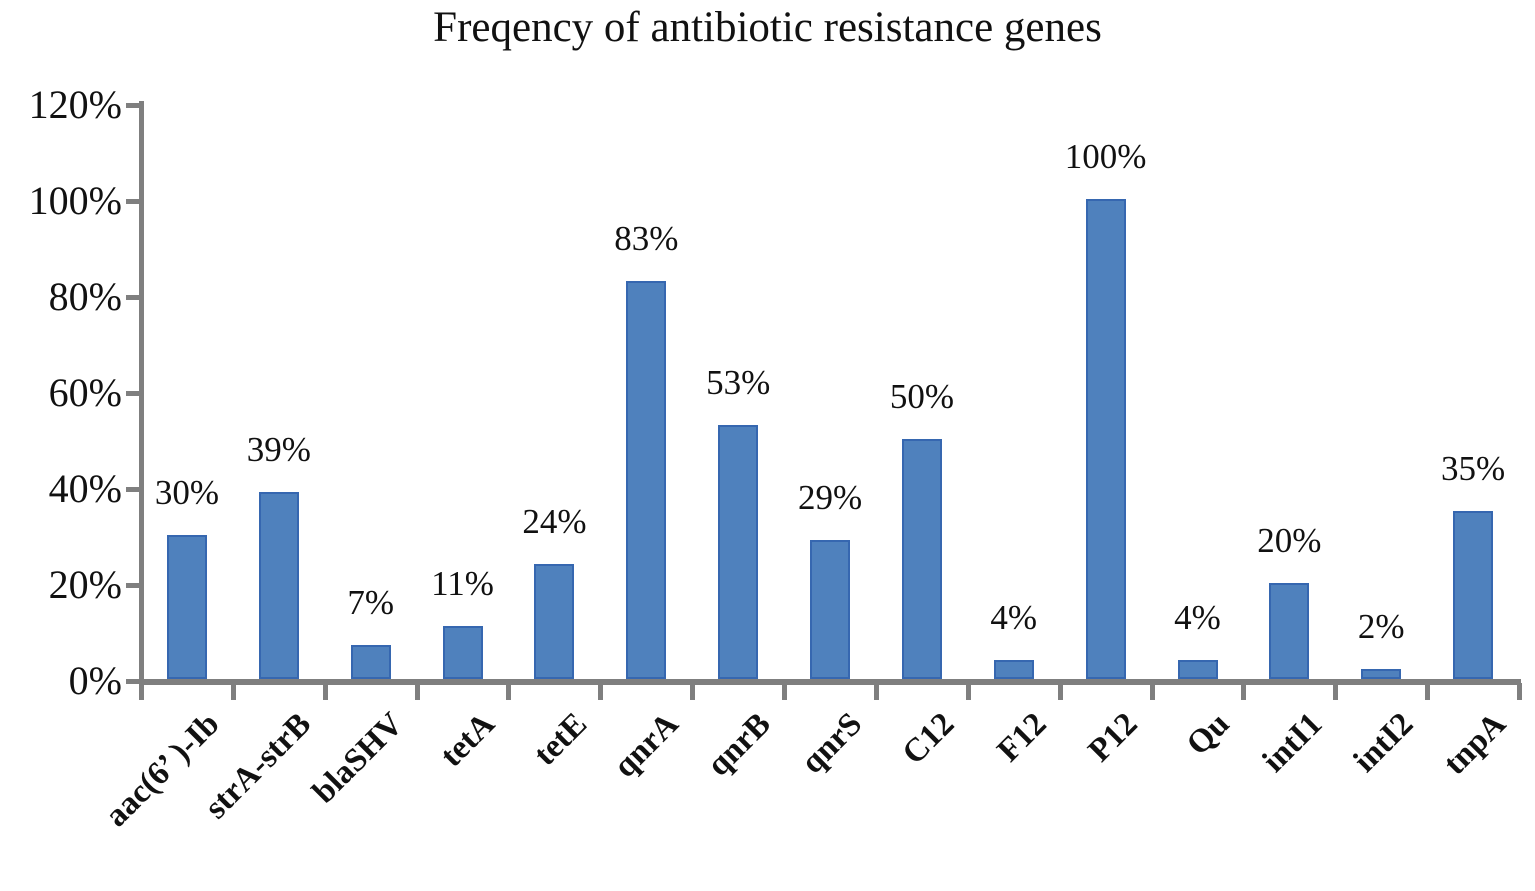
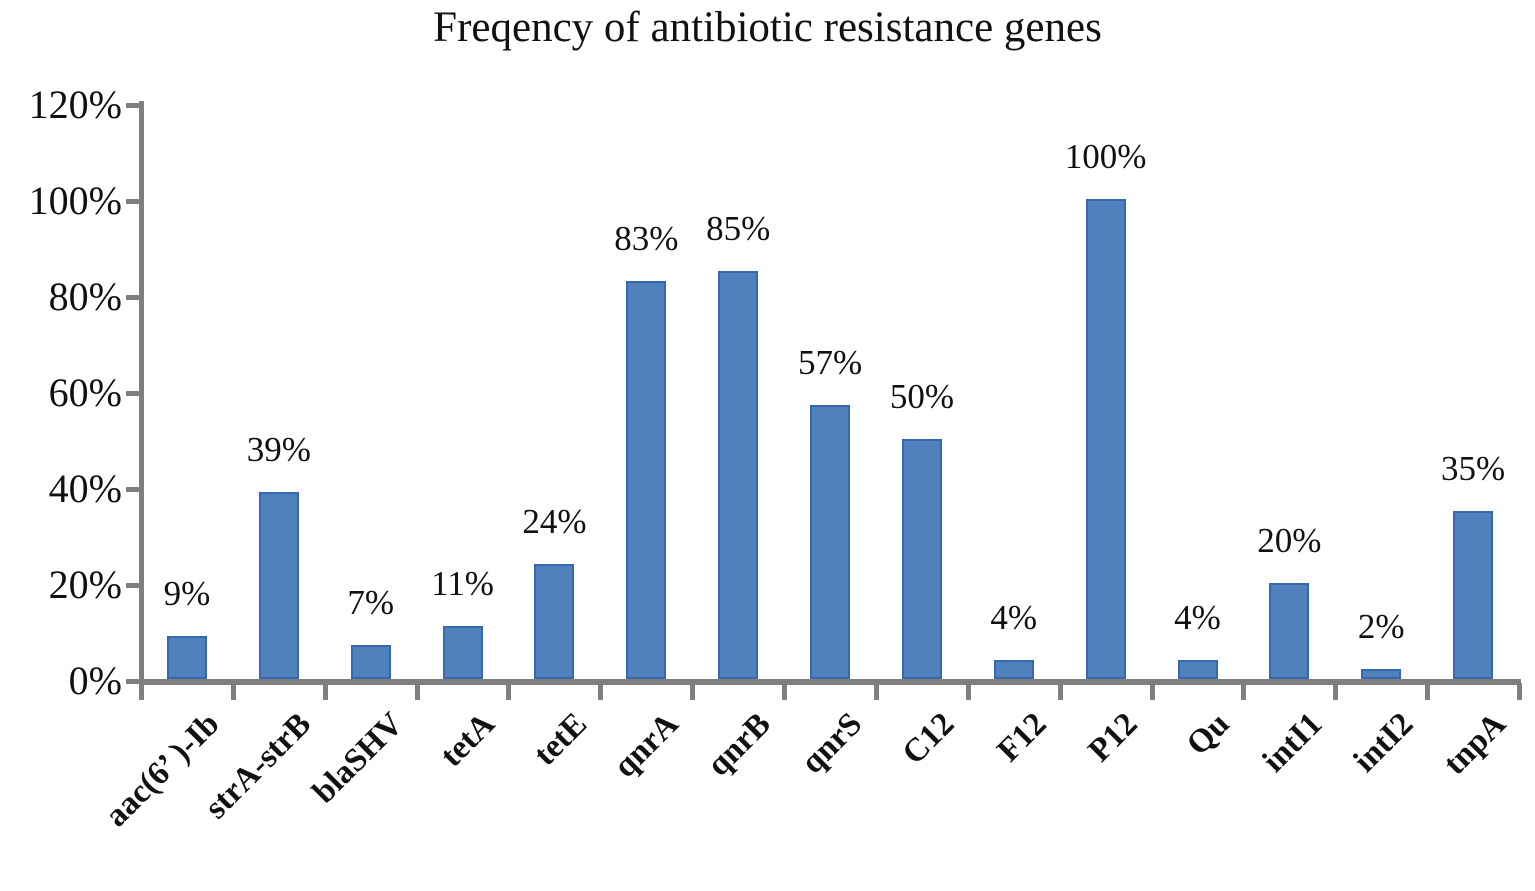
aac(6’ )-Ib: 30% -> 9%
qnrB: 53% -> 85%
qnrS: 29% -> 57%
